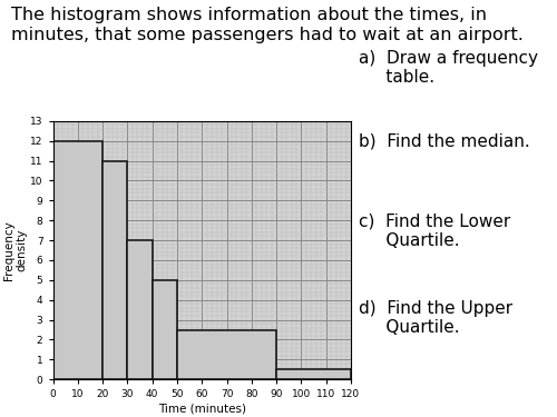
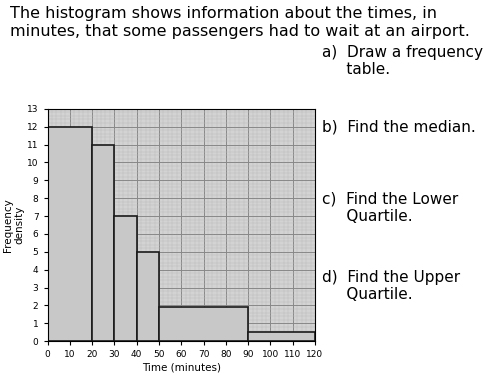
70: 2.5 -> 1.9
